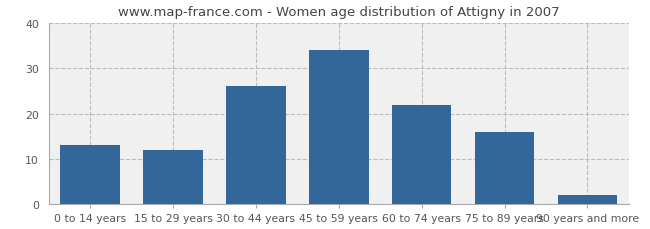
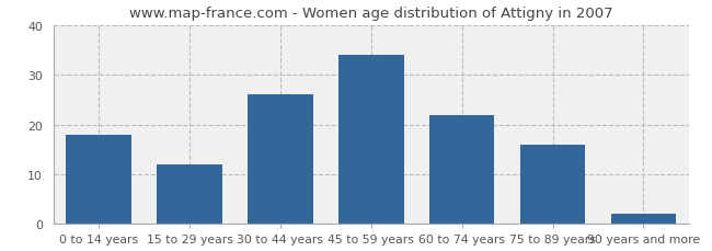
0 to 14 years: 13 -> 18
